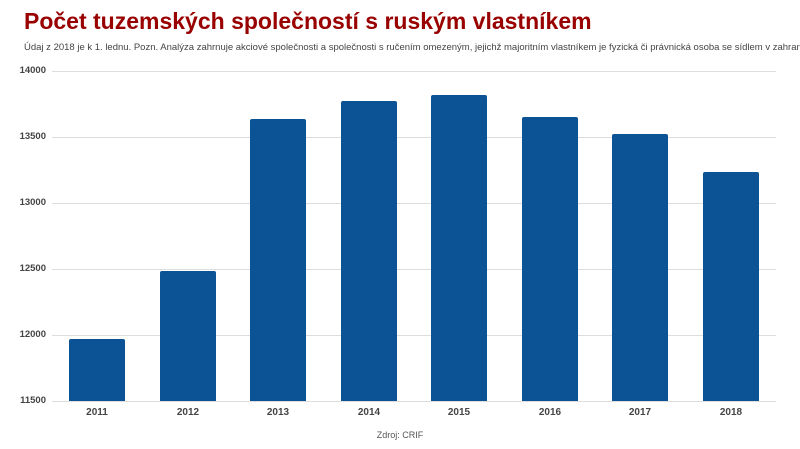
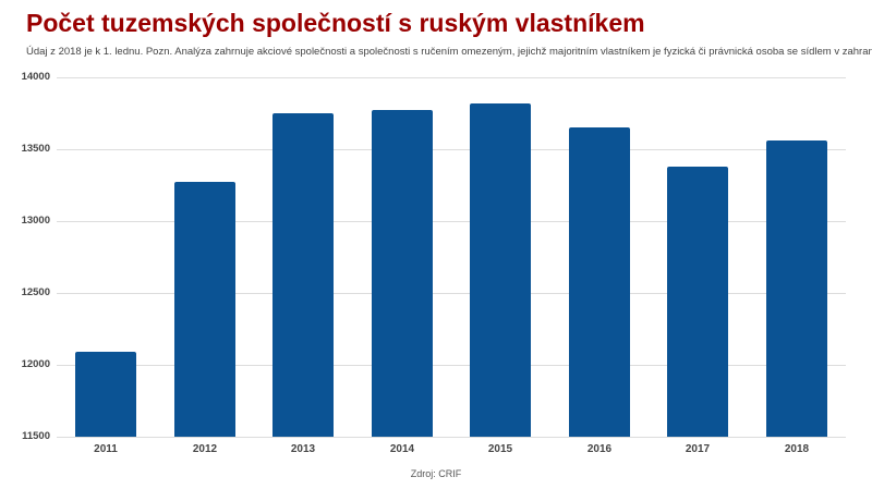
2011: 11970 -> 12090
2012: 12480 -> 13270
2013: 13640 -> 13750
2017: 13520 -> 13380
2018: 13240 -> 13560
